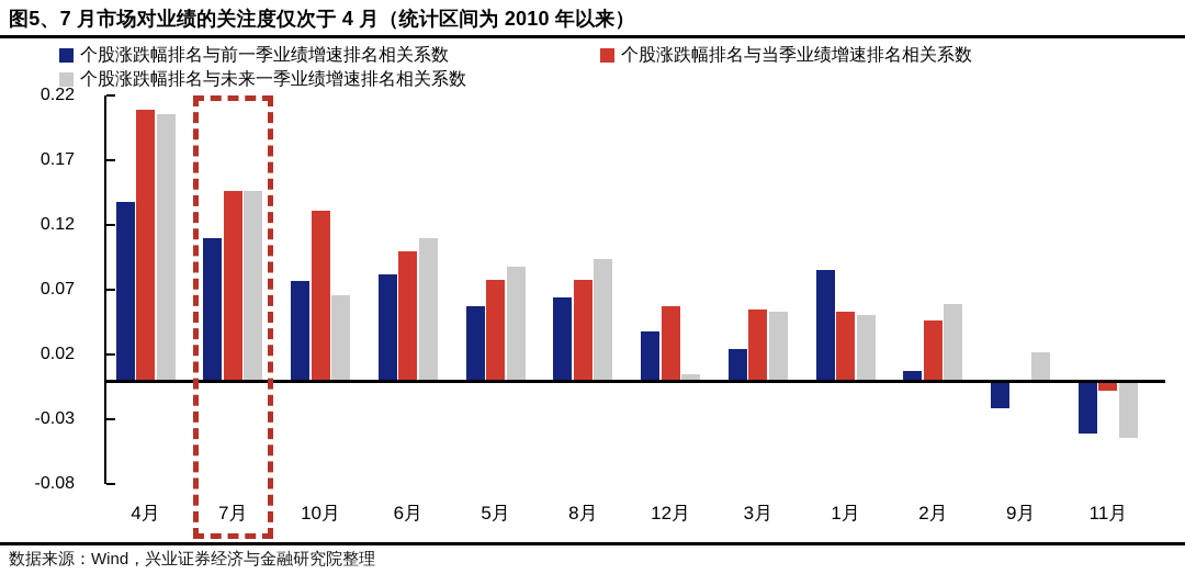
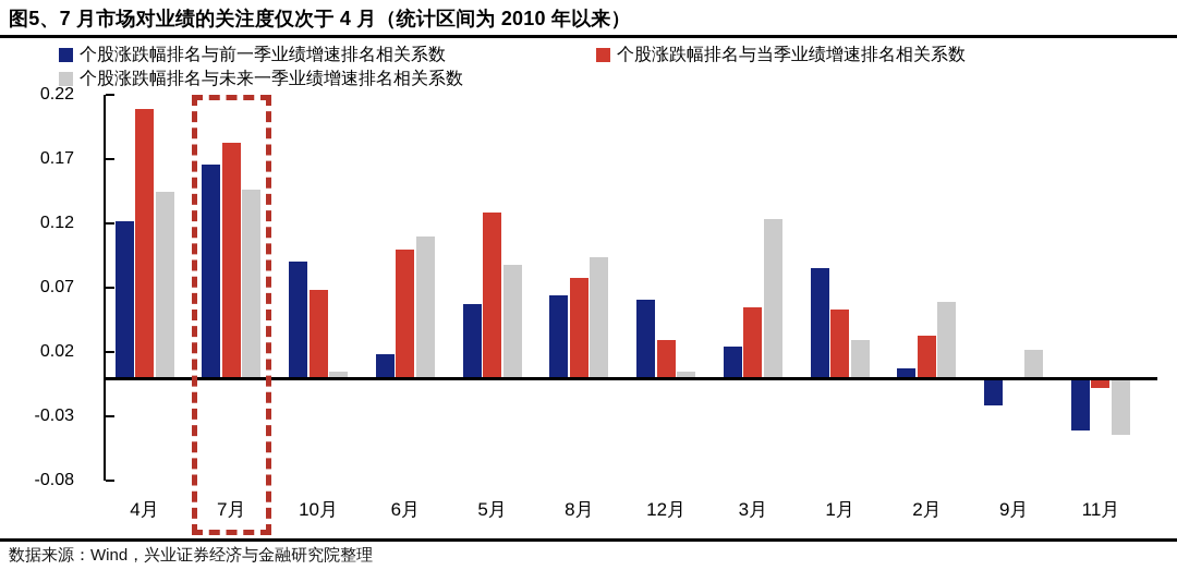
个股涨跌幅排名与前一季业绩增速排名相关系数/4月: 0.138 -> 0.122
个股涨跌幅排名与未来一季业绩增速排名相关系数/4月: 0.206 -> 0.145
个股涨跌幅排名与前一季业绩增速排名相关系数/7月: 0.110 -> 0.166
个股涨跌幅排名与当季业绩增速排名相关系数/7月: 0.147 -> 0.183
个股涨跌幅排名与前一季业绩增速排名相关系数/10月: 0.077 -> 0.091
个股涨跌幅排名与当季业绩增速排名相关系数/10月: 0.131 -> 0.069
个股涨跌幅排名与未来一季业绩增速排名相关系数/10月: 0.066 -> 0.005
个股涨跌幅排名与前一季业绩增速排名相关系数/6月: 0.082 -> 0.019
个股涨跌幅排名与当季业绩增速排名相关系数/5月: 0.078 -> 0.129
个股涨跌幅排名与前一季业绩增速排名相关系数/12月: 0.038 -> 0.061
个股涨跌幅排名与当季业绩增速排名相关系数/12月: 0.058 -> 0.030
个股涨跌幅排名与未来一季业绩增速排名相关系数/3月: 0.053 -> 0.124
个股涨跌幅排名与未来一季业绩增速排名相关系数/1月: 0.051 -> 0.030
个股涨跌幅排名与当季业绩增速排名相关系数/2月: 0.047 -> 0.033
